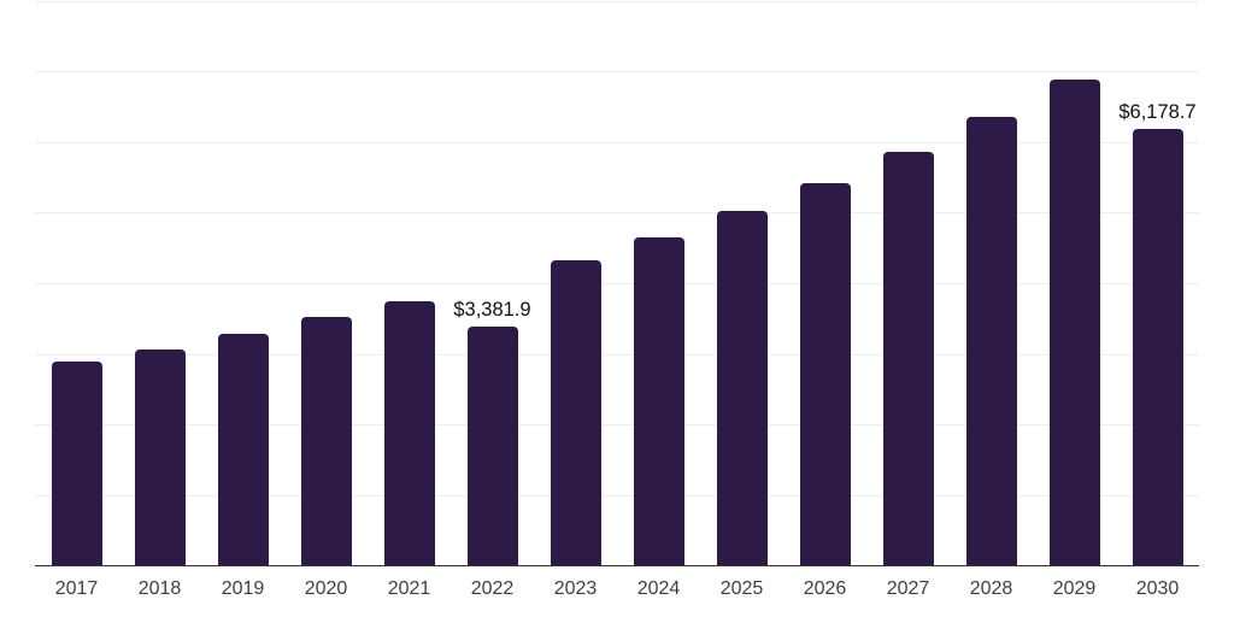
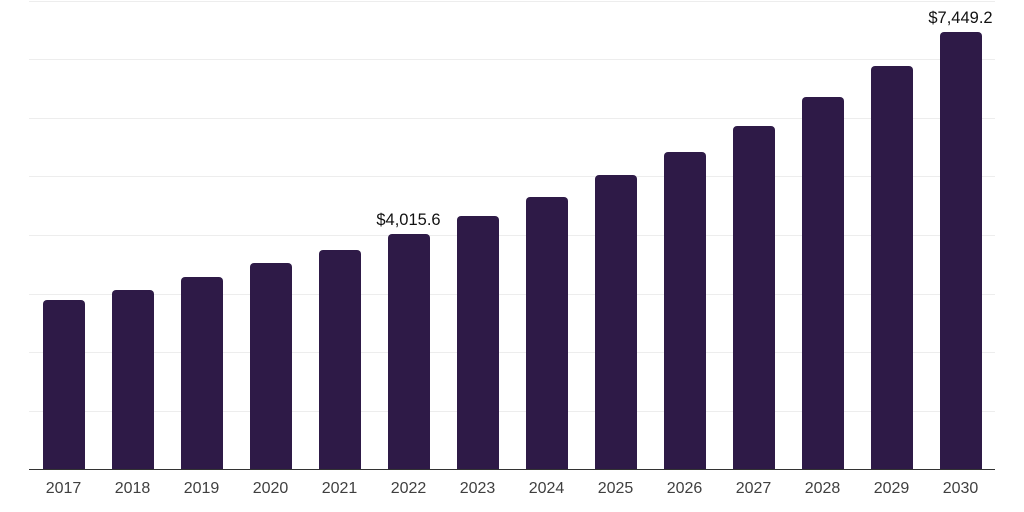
2022: $3,381.9 -> $4,015.6
2030: $6,178.7 -> $7,449.2
